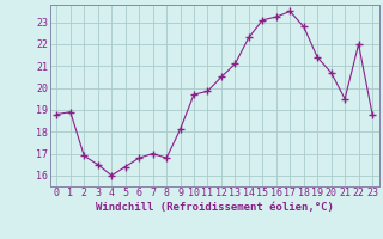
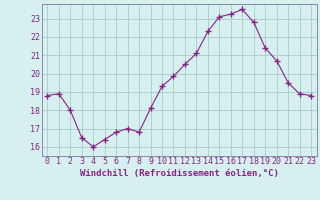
2: 16.9 -> 18.0
10: 19.7 -> 19.3
22: 22.0 -> 18.9
